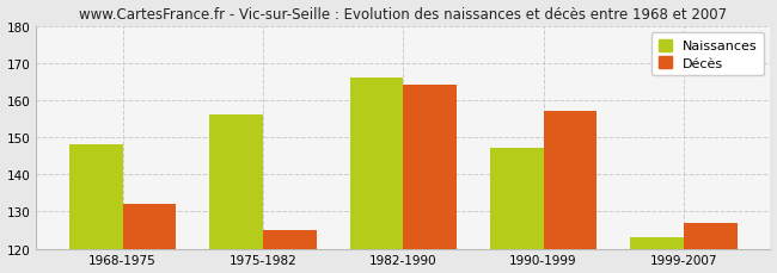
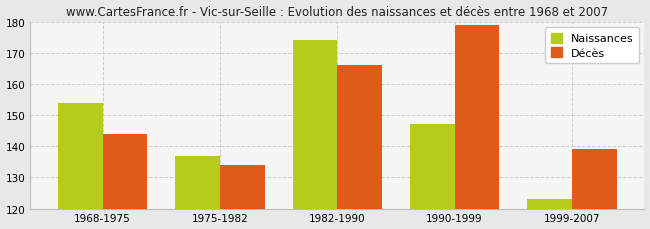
Naissances/1968-1975: 148 -> 154
Décès/1968-1975: 132 -> 144
Naissances/1975-1982: 156 -> 137
Décès/1975-1982: 125 -> 134
Naissances/1982-1990: 166 -> 174
Décès/1982-1990: 164 -> 166
Décès/1990-1999: 157 -> 179
Décès/1999-2007: 127 -> 139
